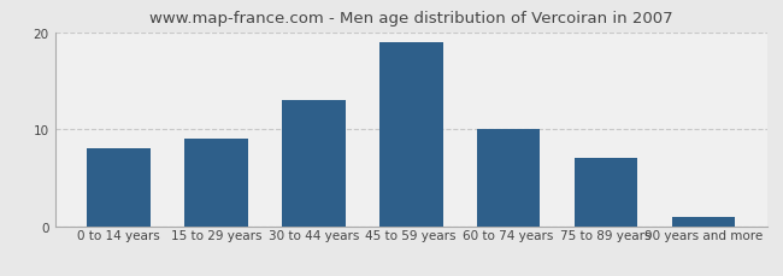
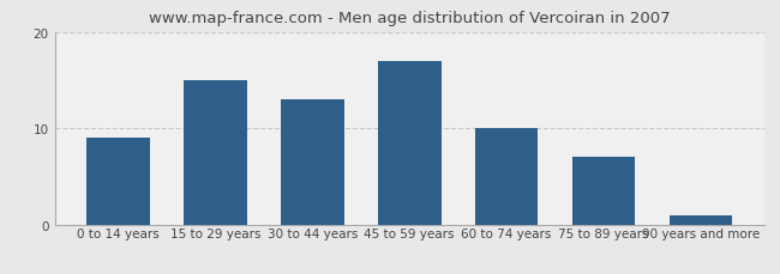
0 to 14 years: 8 -> 9
15 to 29 years: 9 -> 15
45 to 59 years: 19 -> 17
